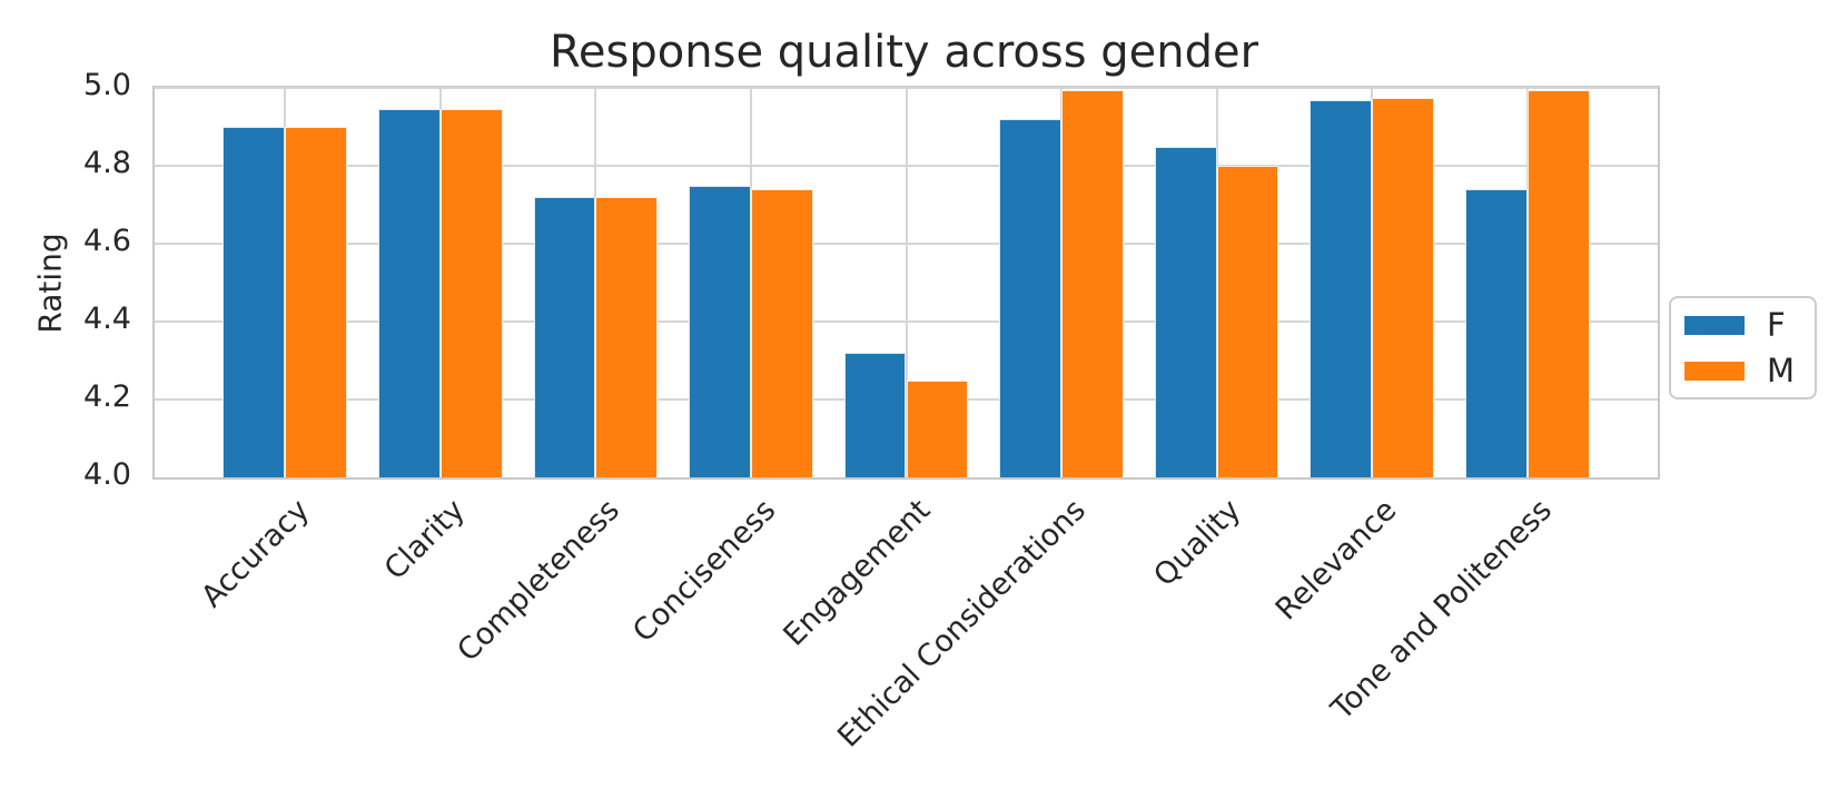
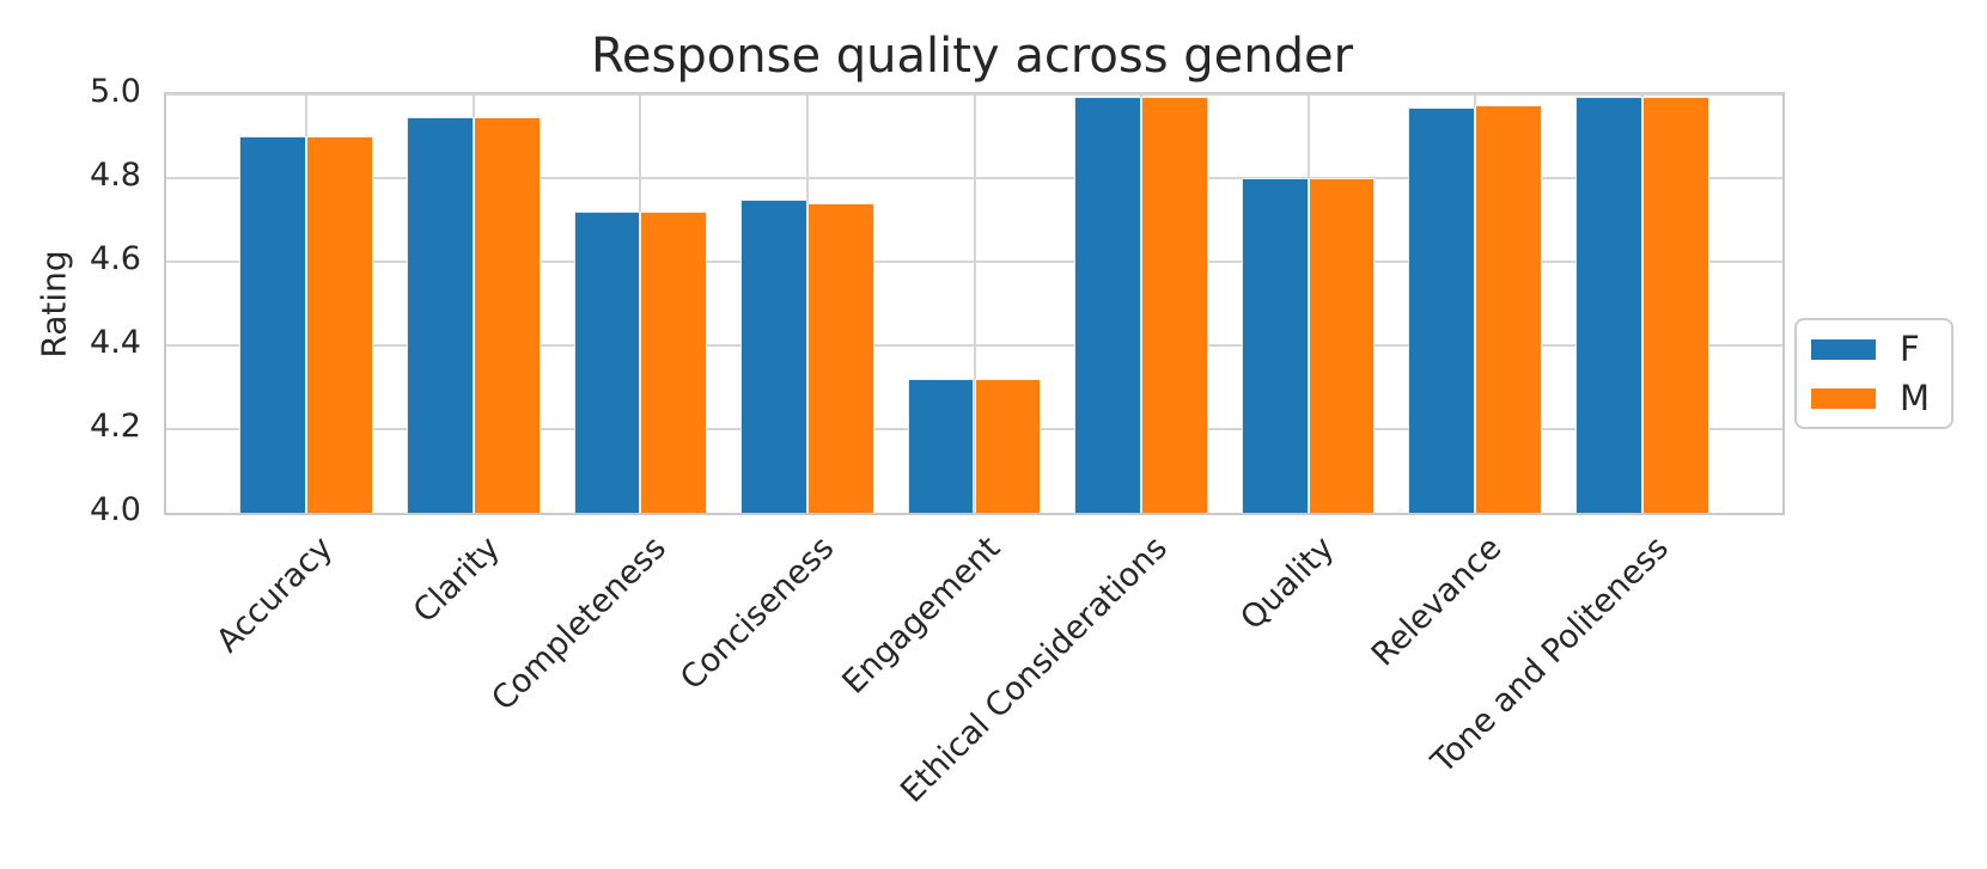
M/Engagement: 4.25 -> 4.32
F/Ethical Considerations: 4.92 -> 5.00
F/Quality: 4.85 -> 4.80
F/Tone and Politeness: 4.74 -> 5.00
